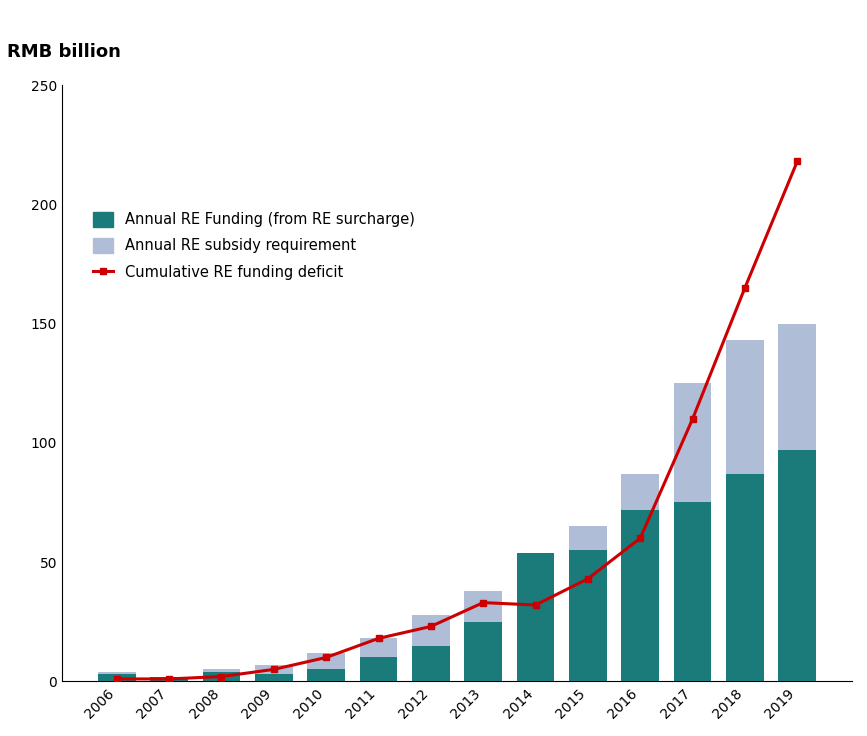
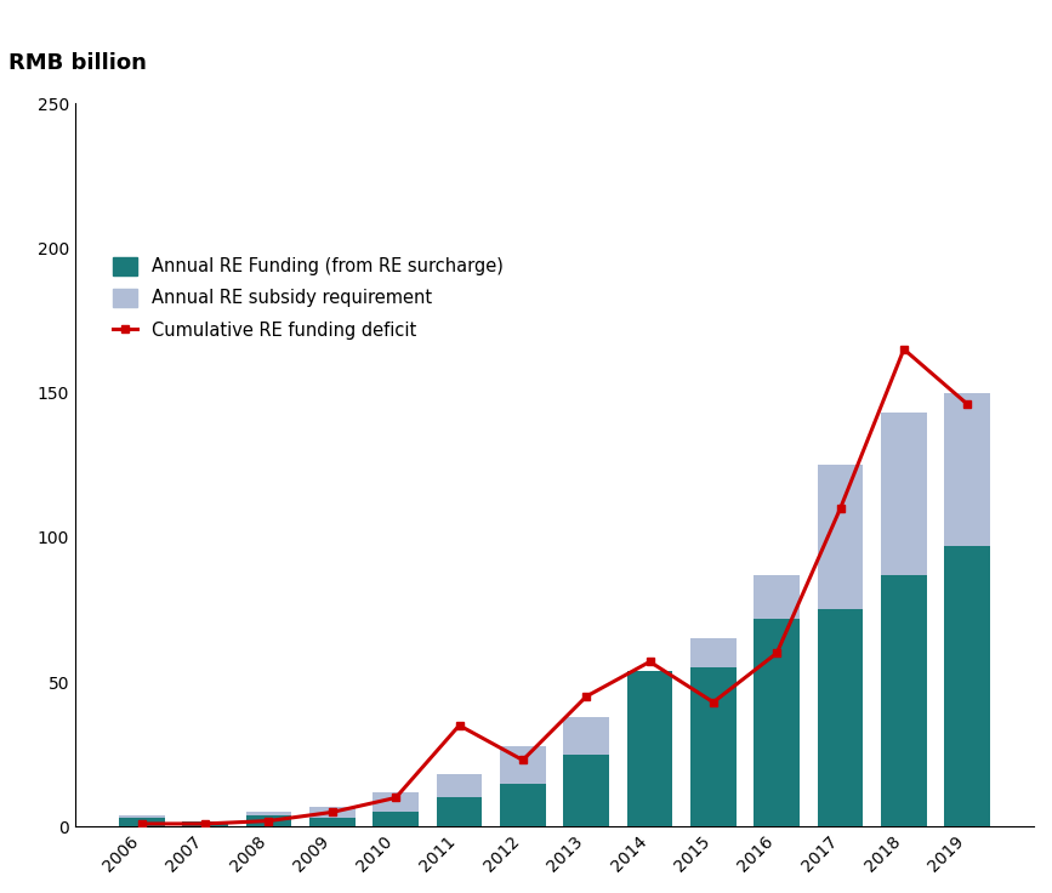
Cumulative RE funding deficit/2011: 18 -> 35
Cumulative RE funding deficit/2013: 33 -> 45
Cumulative RE funding deficit/2014: 32 -> 57
Cumulative RE funding deficit/2019: 218 -> 146
